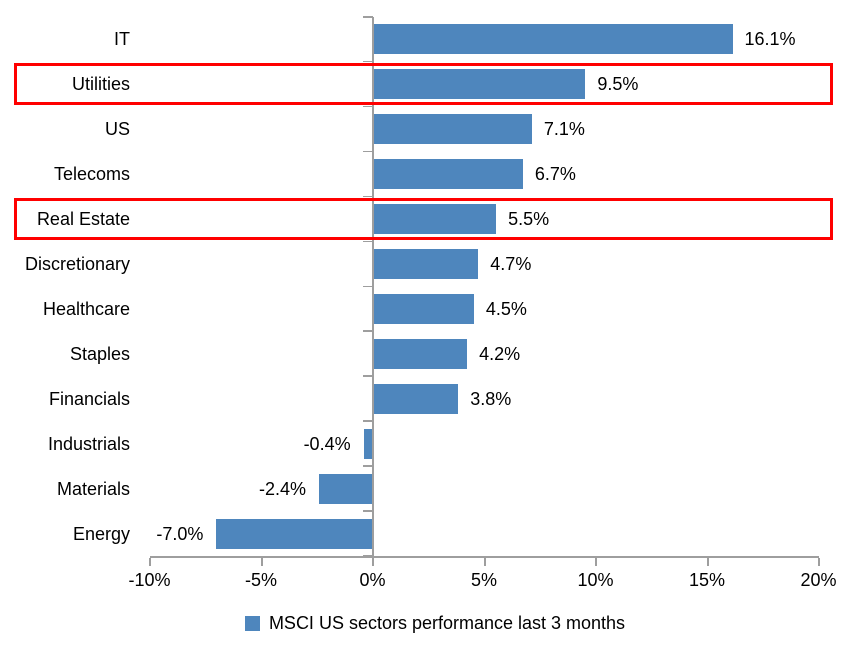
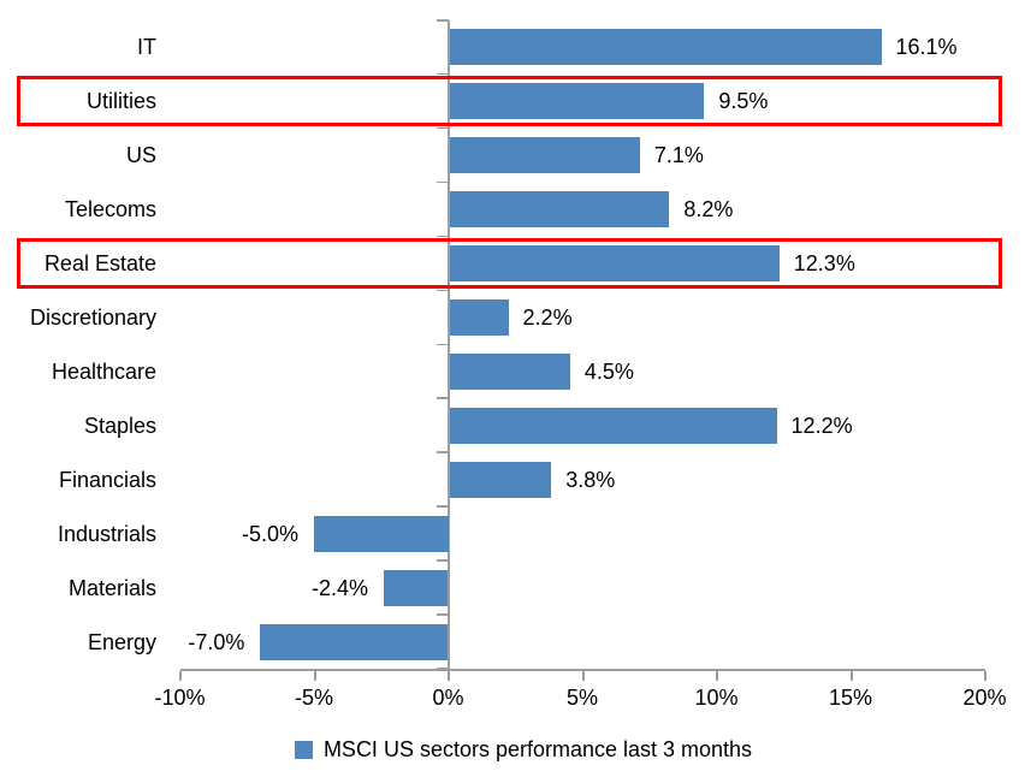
Telecoms: 6.7% -> 8.2%
Real Estate: 5.5% -> 12.3%
Discretionary: 4.7% -> 2.2%
Staples: 4.2% -> 12.2%
Industrials: -0.4% -> -5.0%
